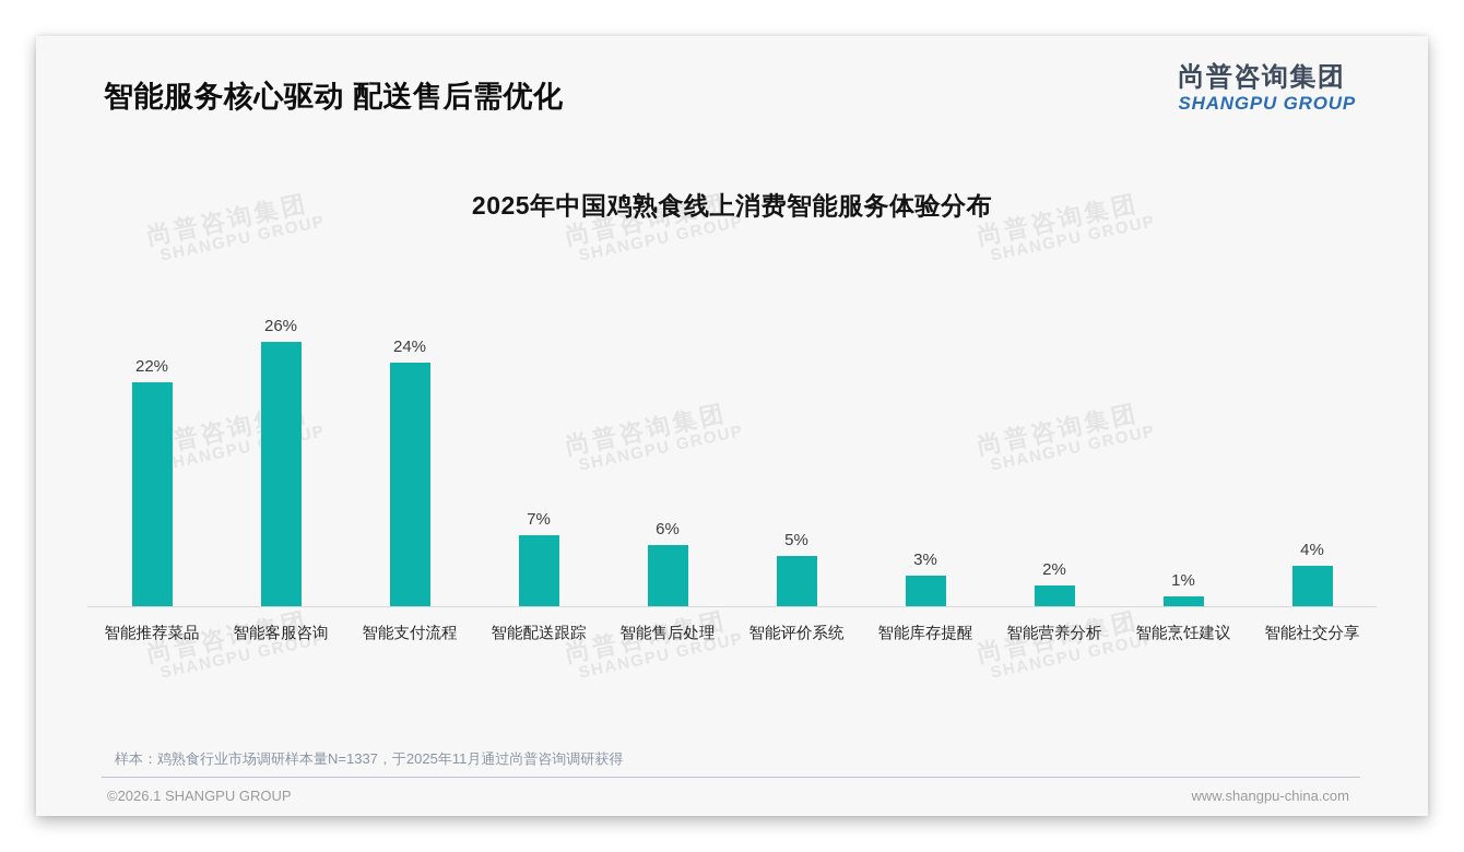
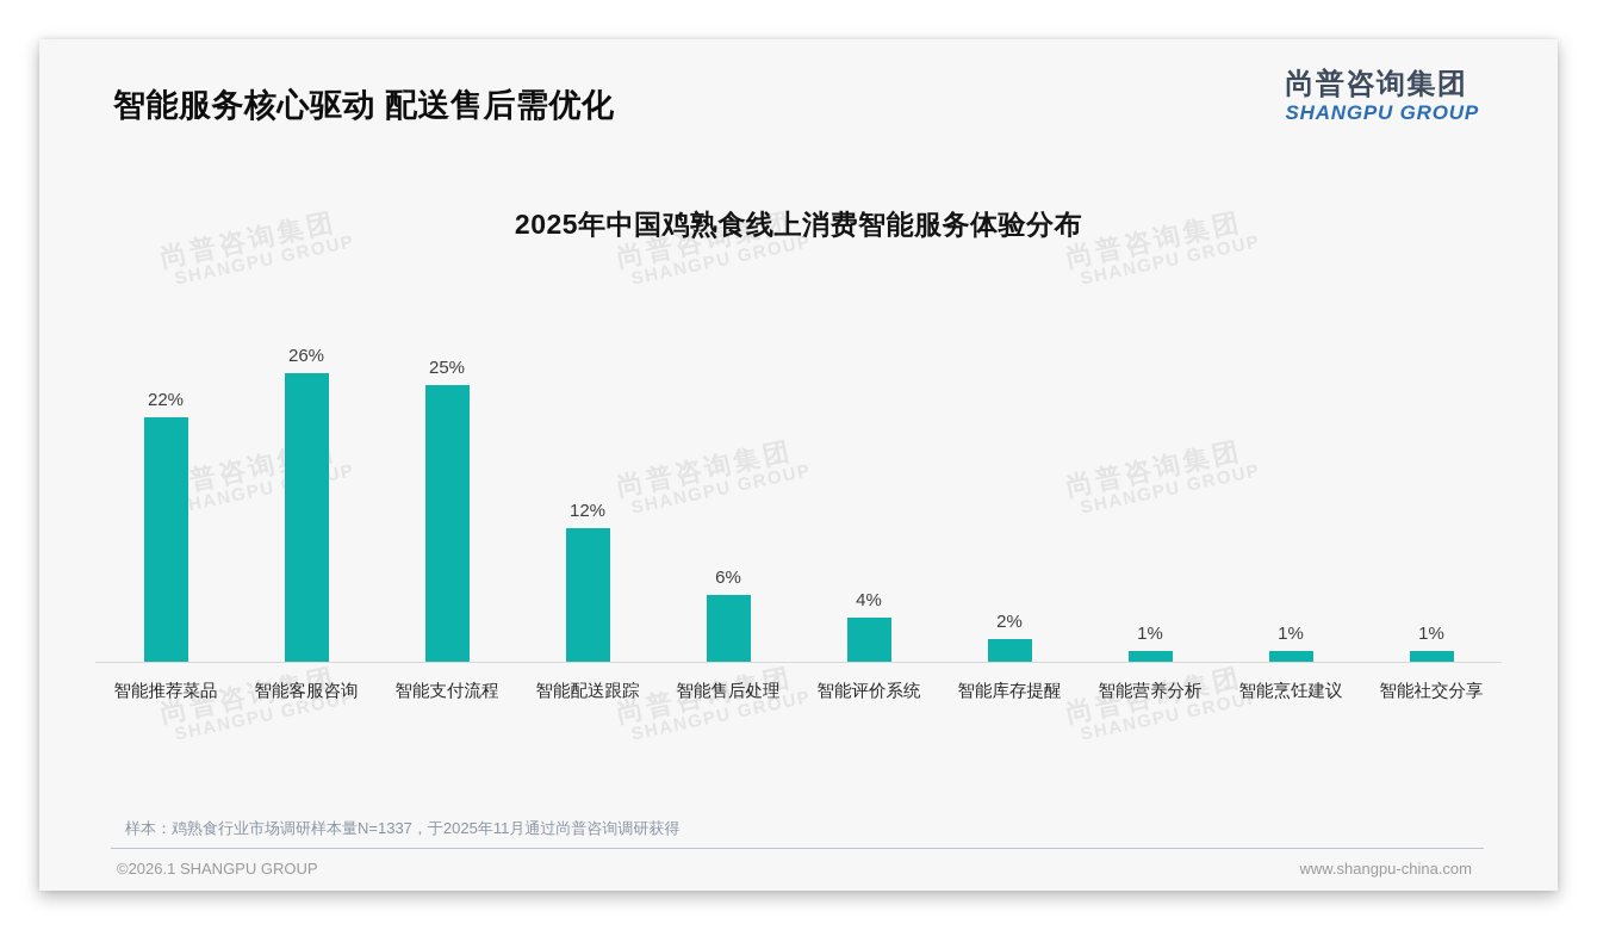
智能支付流程: 24% -> 25%
智能配送跟踪: 7% -> 12%
智能评价系统: 5% -> 4%
智能库存提醒: 3% -> 2%
智能营养分析: 2% -> 1%
智能社交分享: 4% -> 1%
